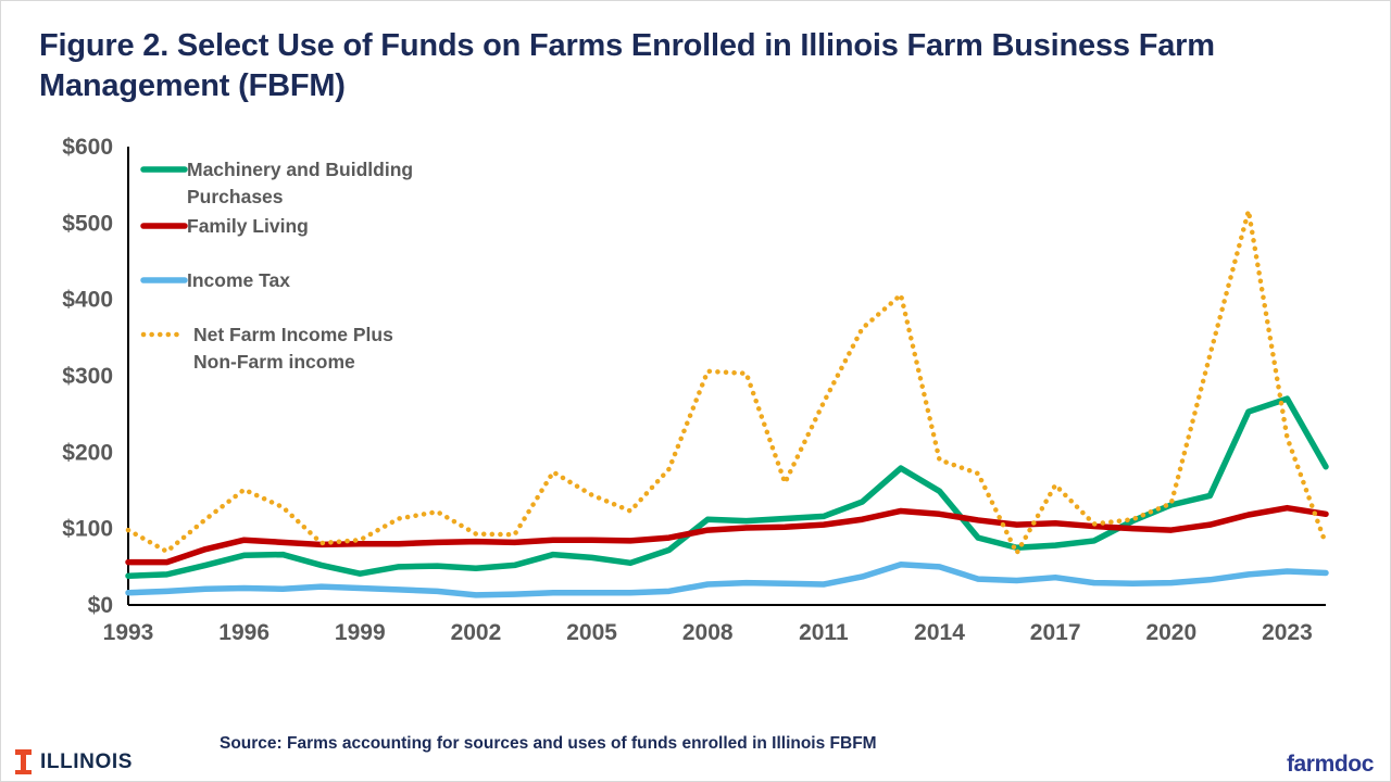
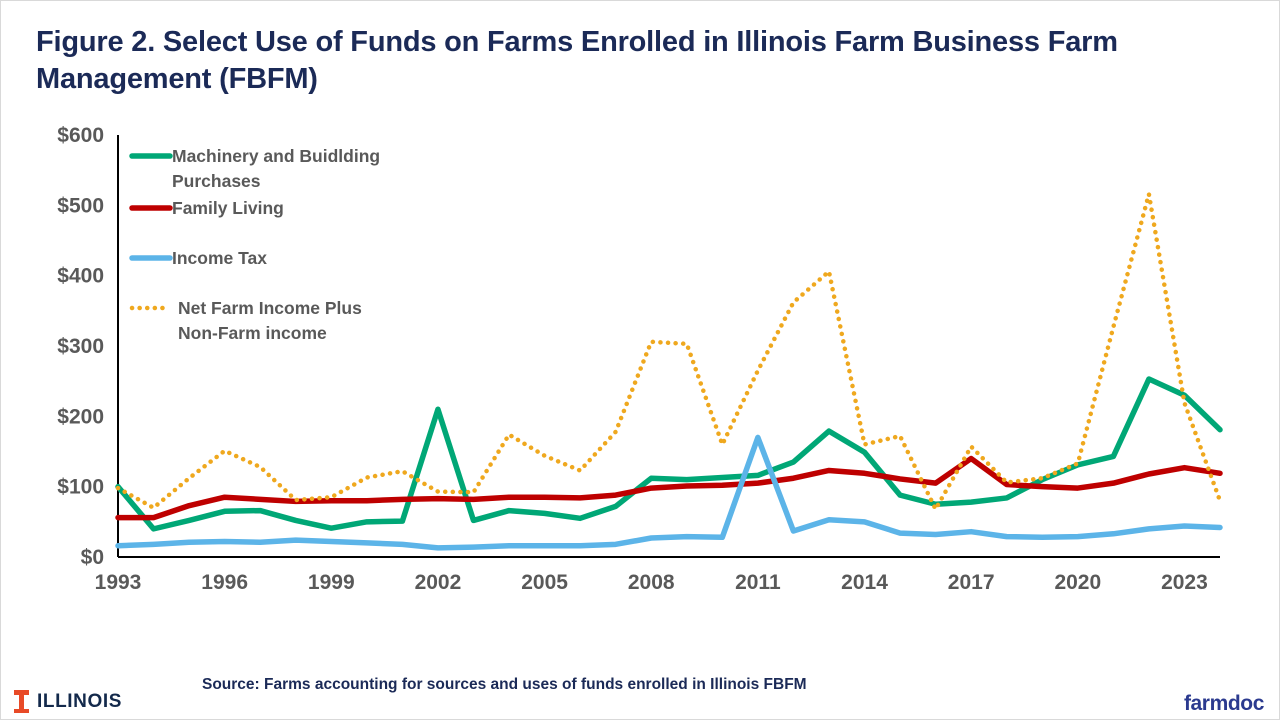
Machinery and Buidlding Purchases/1993: $40 -> $100
Machinery and Buidlding Purchases/2002: $50 -> $210
Income Tax/2011: $30 -> $170
Net Farm Income Plus Non-Farm income/2014: $190 -> $160
Family Living/2017: $110 -> $140
Machinery and Buidlding Purchases/2023: $270 -> $230
